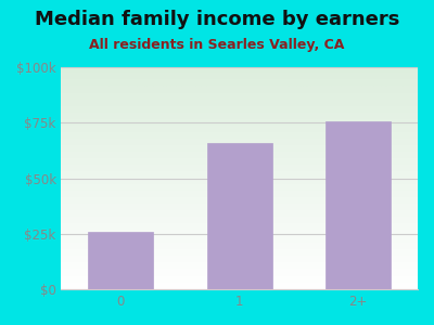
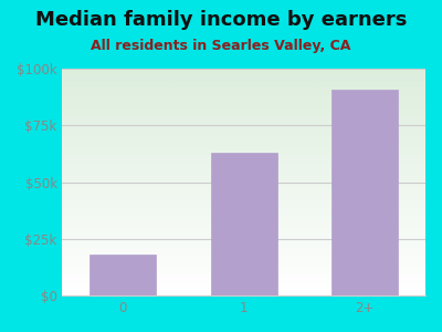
0: $26.0k -> $18.0k
1: $66.0k -> $63.0k
2+: $75.5k -> $90.5k
